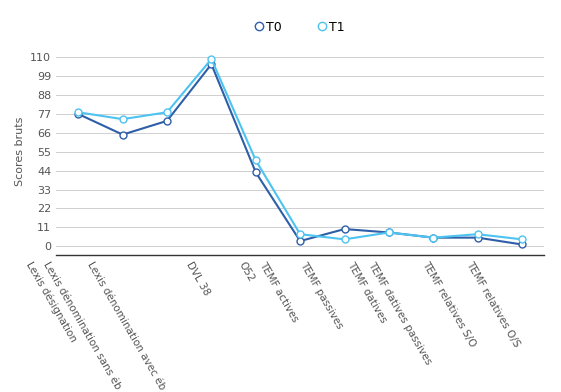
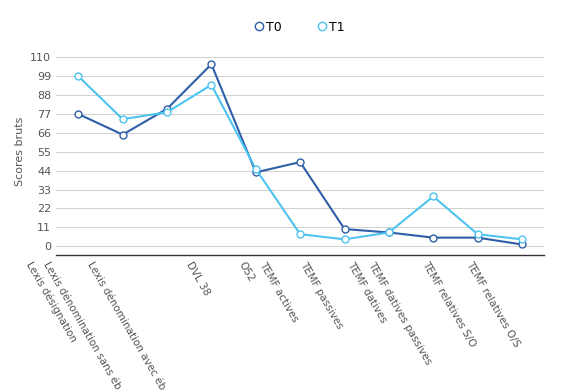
T1/Lexis désignation: 78 -> 99
T0/Lexis dénomination avec éb: 73 -> 80
T1/DVL 38: 109 -> 94
T1/O52: 50 -> 45
T0/TEMF actives: 3 -> 49
T1/TEMF datives passives: 5 -> 29
